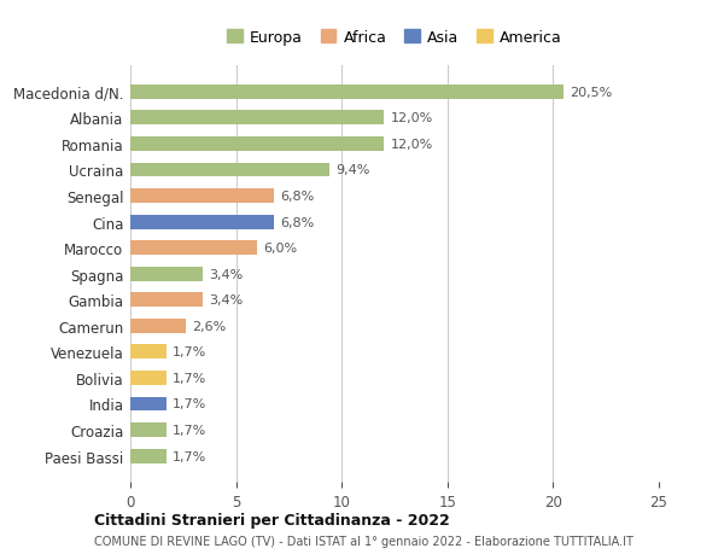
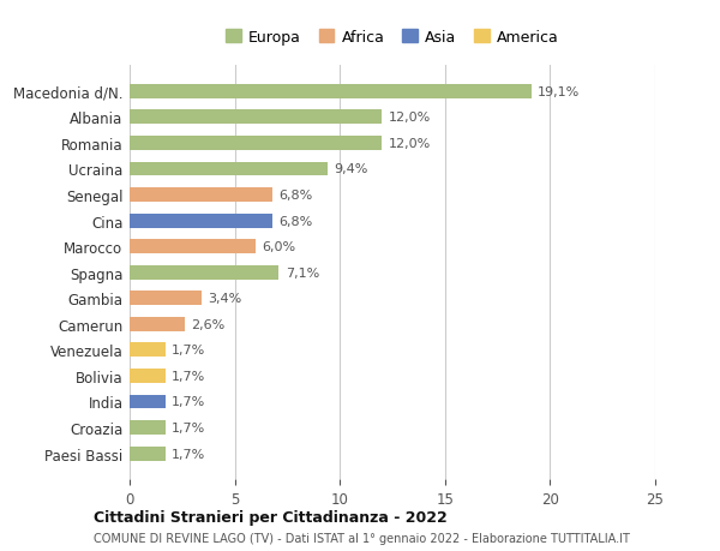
Macedonia d/N.: 20,5% -> 19,1%
Spagna: 3,4% -> 7,1%
